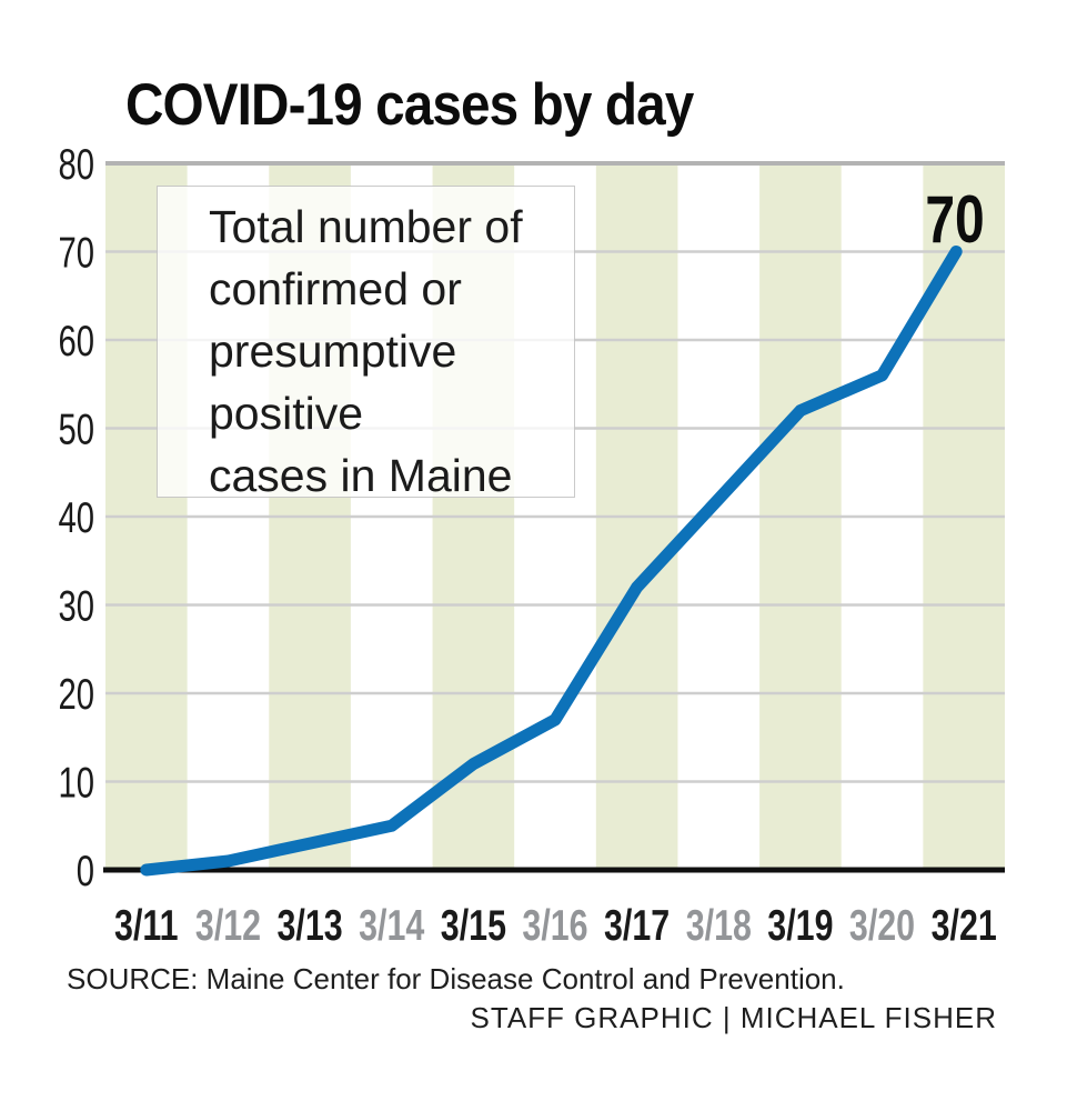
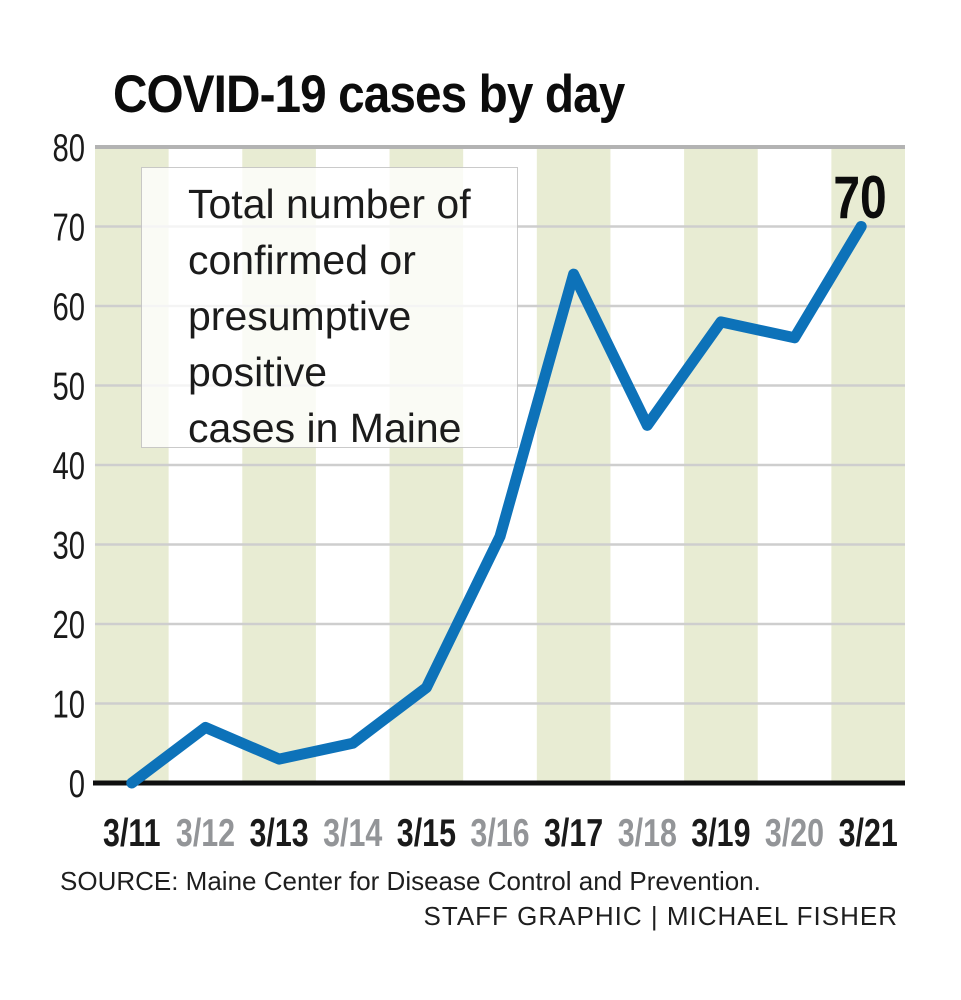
3/12: 1 -> 7
3/16: 17 -> 31
3/17: 32 -> 64
3/18: 42 -> 45
3/19: 52 -> 58
